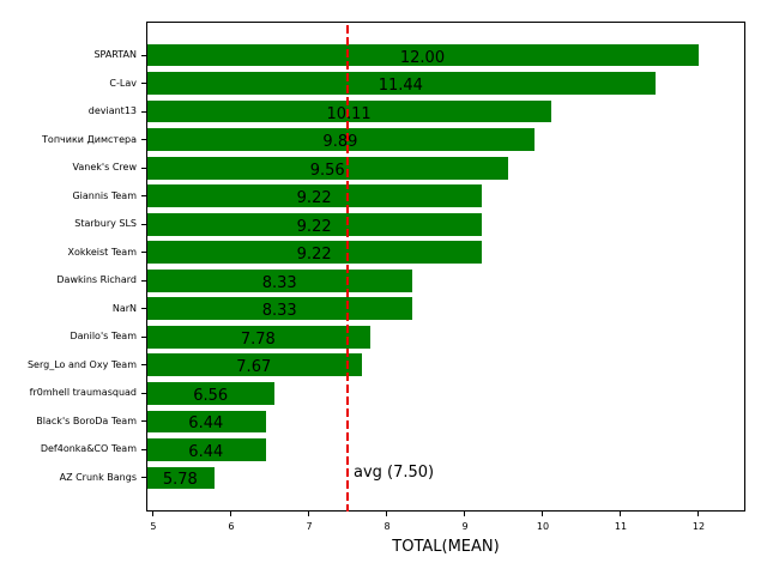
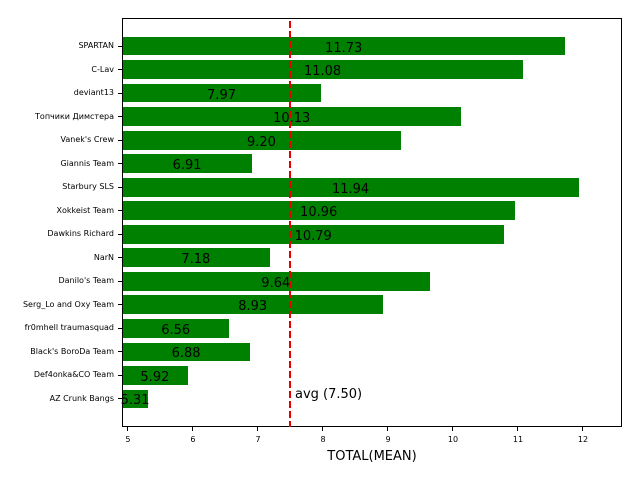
SPARTAN: 12.00 -> 11.73
C-Lav: 11.44 -> 11.08
deviant13: 10.11 -> 7.97
Топчики Димстера: 9.89 -> 10.13
Vanek's Crew: 9.56 -> 9.20
Giannis Team: 9.22 -> 6.91
Starbury SLS: 9.22 -> 11.94
Xokkeist Team: 9.22 -> 10.96
Dawkins Richard: 8.33 -> 10.79
NarN: 8.33 -> 7.18
Danilo's Team: 7.78 -> 9.64
Serg_Lo and Oxy Team: 7.67 -> 8.93
Black's BoroDa Team: 6.44 -> 6.88
Def4onka&CO Team: 6.44 -> 5.92
AZ Crunk Bangs: 5.78 -> 5.31
